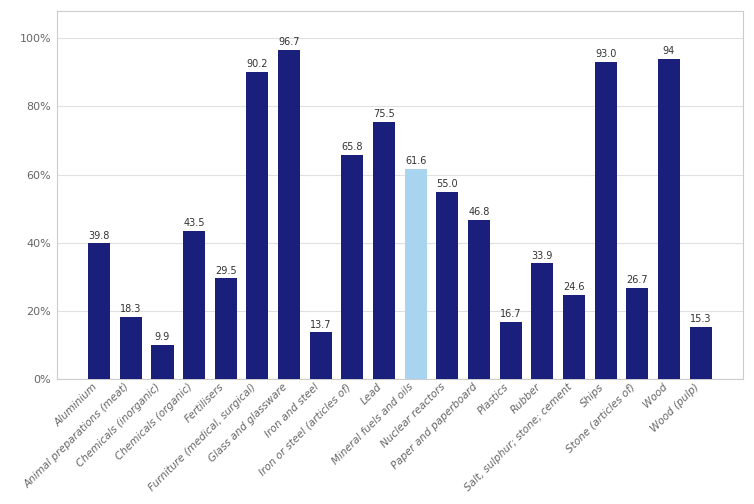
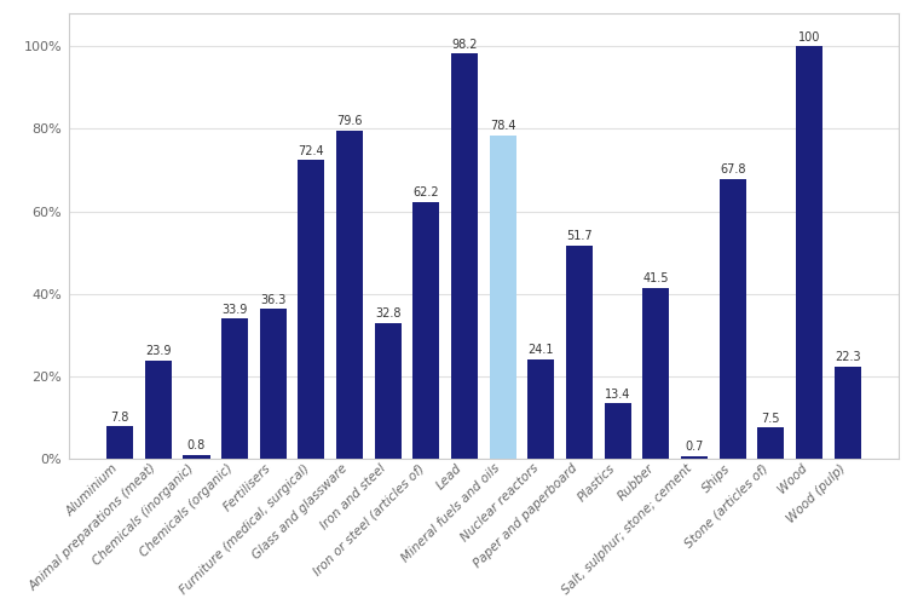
Aluminium: 39.8 -> 7.8
Animal preparations (meat): 18.3 -> 23.9
Chemicals (inorganic): 9.9 -> 0.8
Chemicals (organic): 43.5 -> 33.9
Fertilisers: 29.5 -> 36.3
Furniture (medical, surgical): 90.2 -> 72.4
Glass and glassware: 96.7 -> 79.6
Iron and steel: 13.7 -> 32.8
Iron or steel (articles of): 65.8 -> 62.2
Lead: 75.5 -> 98.2
Mineral fuels and oils: 61.6 -> 78.4
Nuclear reactors: 55.0 -> 24.1
Paper and paperboard: 46.8 -> 51.7
Plastics: 16.7 -> 13.4
Rubber: 33.9 -> 41.5
Salt, sulphur; stone; cement: 24.6 -> 0.7
Ships: 93.0 -> 67.8
Stone (articles of): 26.7 -> 7.5
Wood: 94 -> 100
Wood (pulp): 15.3 -> 22.3
